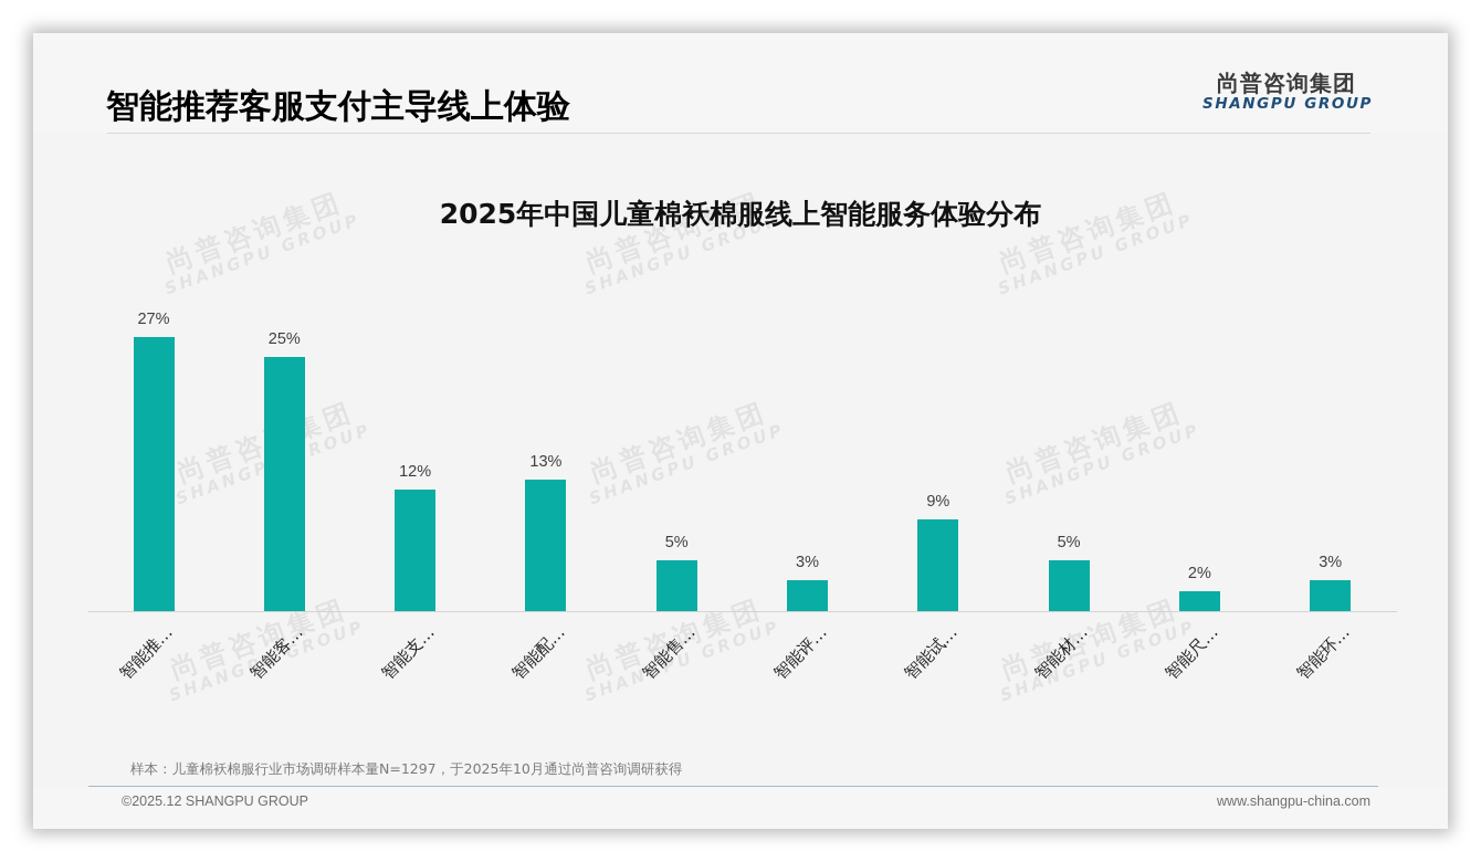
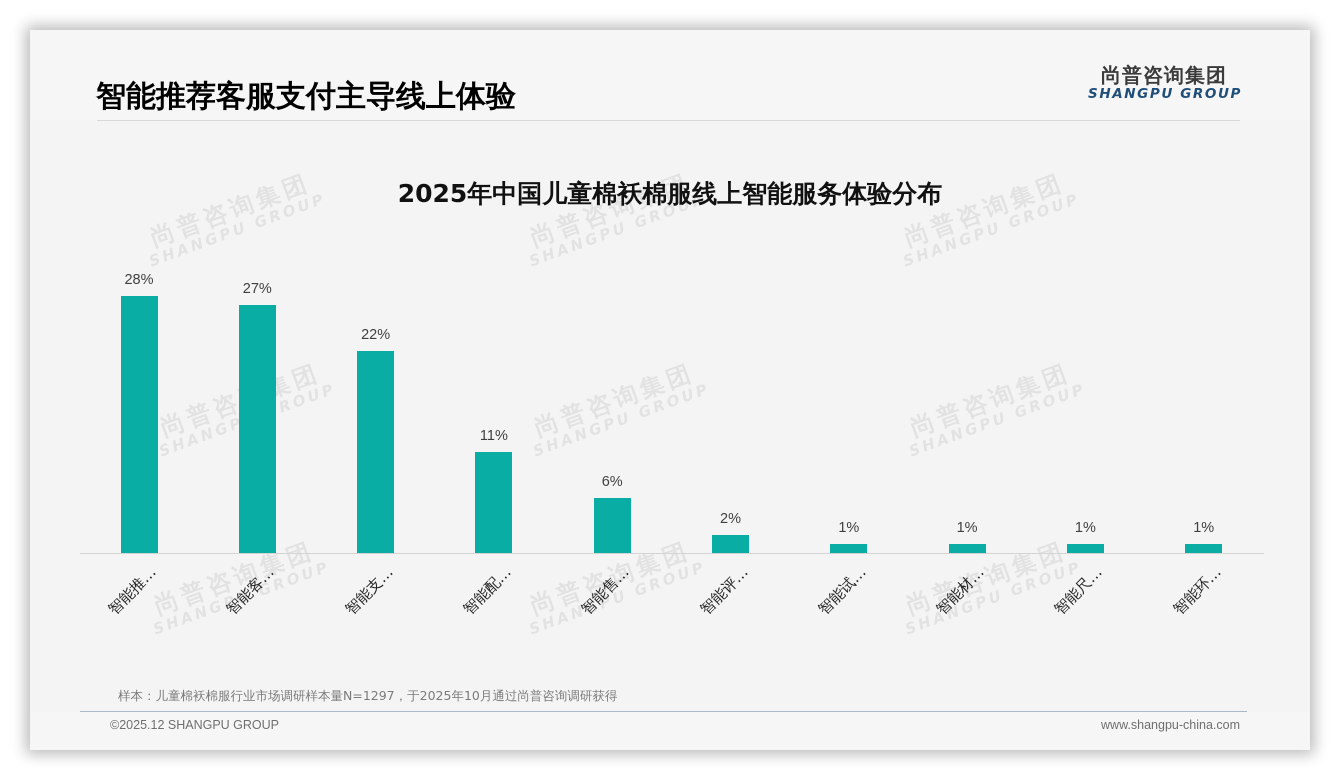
智能推…: 27% -> 28%
智能客…: 25% -> 27%
智能支…: 12% -> 22%
智能配…: 13% -> 11%
智能售…: 5% -> 6%
智能评…: 3% -> 2%
智能试…: 9% -> 1%
智能材…: 5% -> 1%
智能尺…: 2% -> 1%
智能环…: 3% -> 1%
